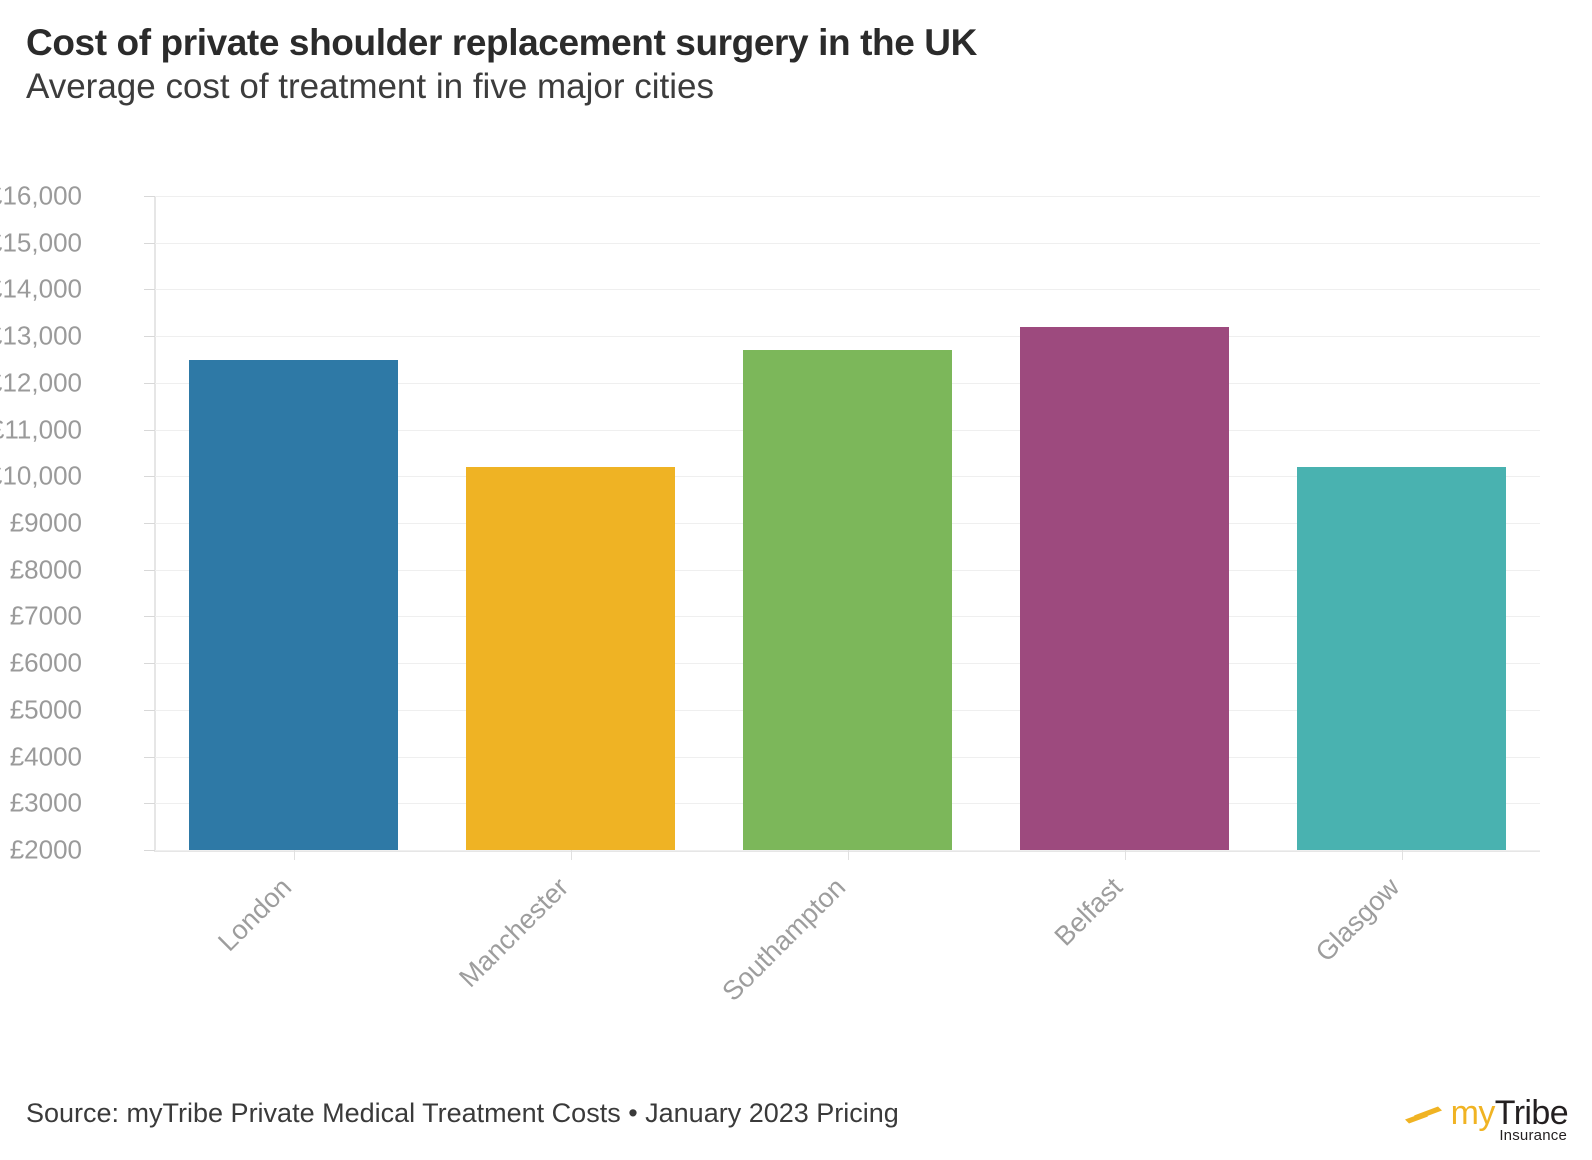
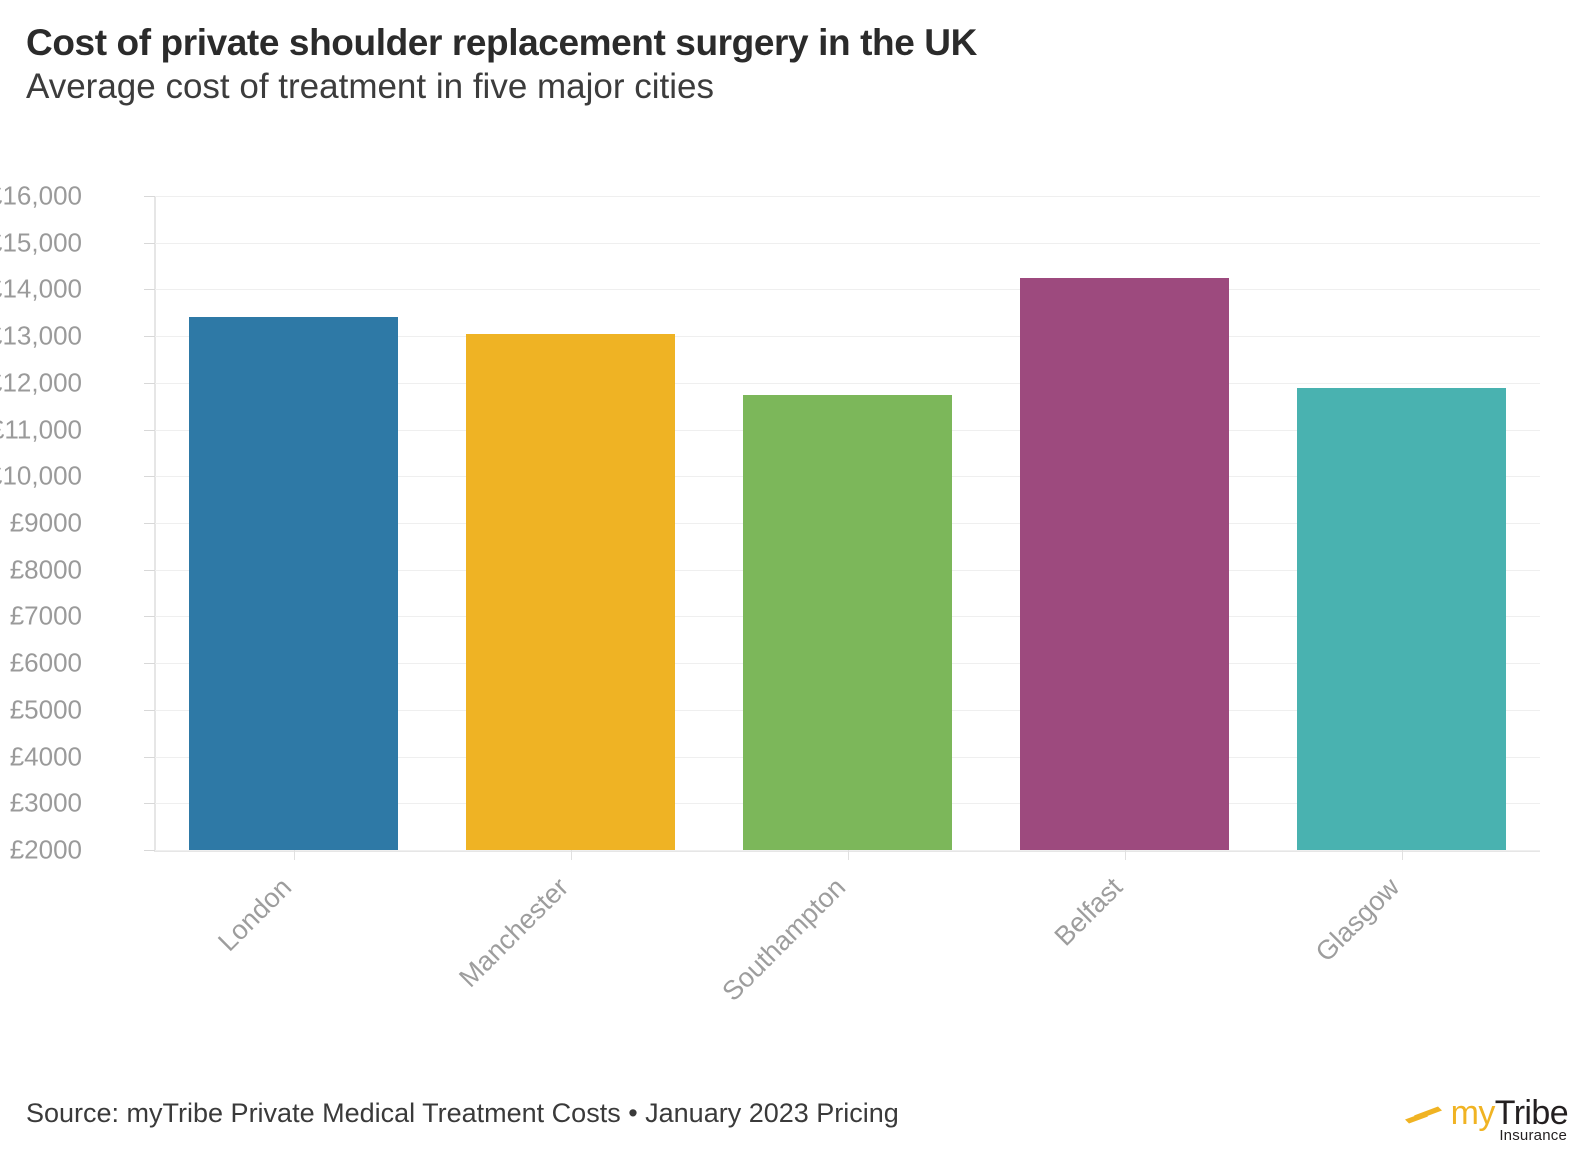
London: £12500 -> £13400
Manchester: £10200 -> £13000
Southampton: £12700 -> £11800
Belfast: £13200 -> £14200
Glasgow: £10200 -> £11900
